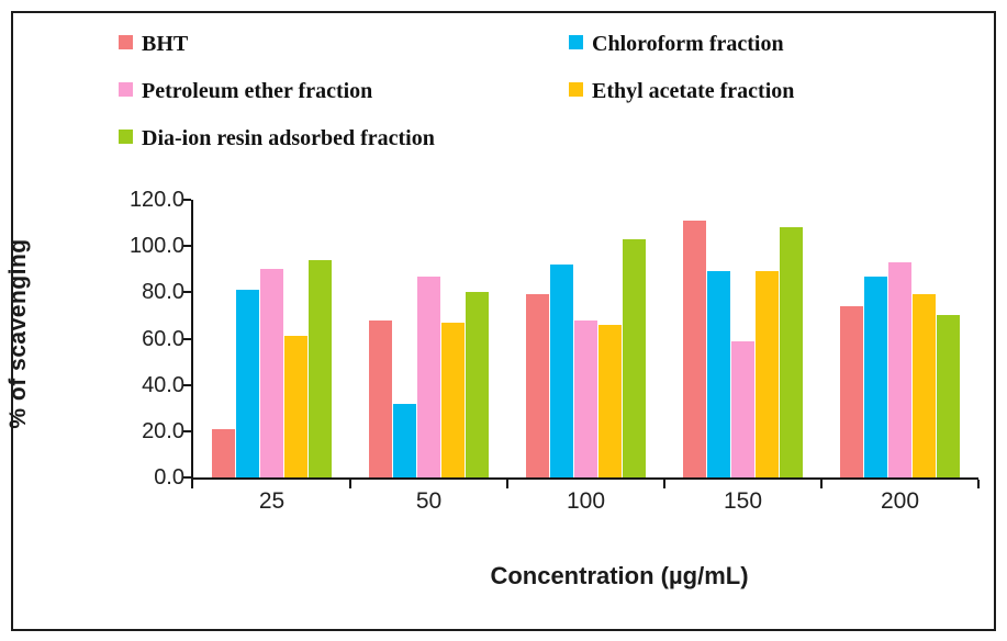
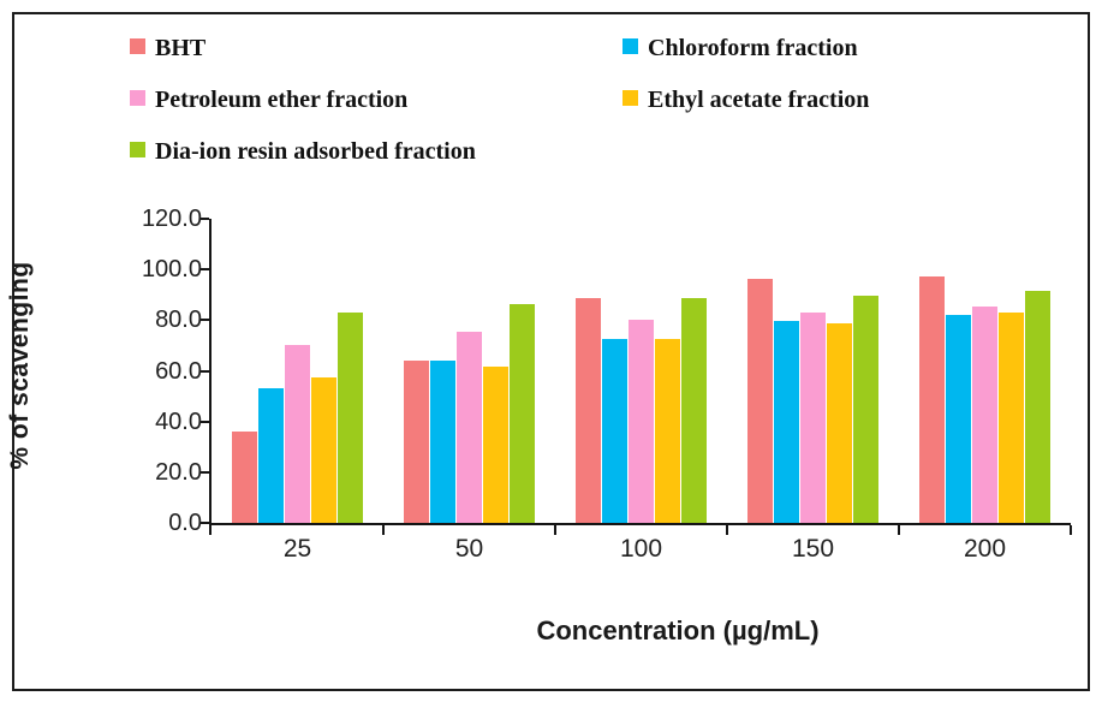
BHT/25: 21 -> 36
Chloroform fraction/25: 81 -> 53
Petroleum ether fraction/25: 90 -> 70
Ethyl acetate fraction/25: 61 -> 57
Dia-ion resin adsorbed fraction/25: 94 -> 83
BHT/50: 68 -> 64
Chloroform fraction/50: 32 -> 64
Petroleum ether fraction/50: 87 -> 76
Ethyl acetate fraction/50: 67 -> 62
Dia-ion resin adsorbed fraction/50: 80 -> 86
BHT/100: 79 -> 89
Chloroform fraction/100: 92 -> 72
Petroleum ether fraction/100: 68 -> 80
Ethyl acetate fraction/100: 66 -> 72
Dia-ion resin adsorbed fraction/100: 103 -> 89
BHT/150: 111 -> 96
Chloroform fraction/150: 89 -> 80
Petroleum ether fraction/150: 59 -> 83
Ethyl acetate fraction/150: 89 -> 79
Dia-ion resin adsorbed fraction/150: 108 -> 90
BHT/200: 74 -> 97
Chloroform fraction/200: 87 -> 82
Petroleum ether fraction/200: 93 -> 85
Ethyl acetate fraction/200: 79 -> 83
Dia-ion resin adsorbed fraction/200: 70 -> 92
